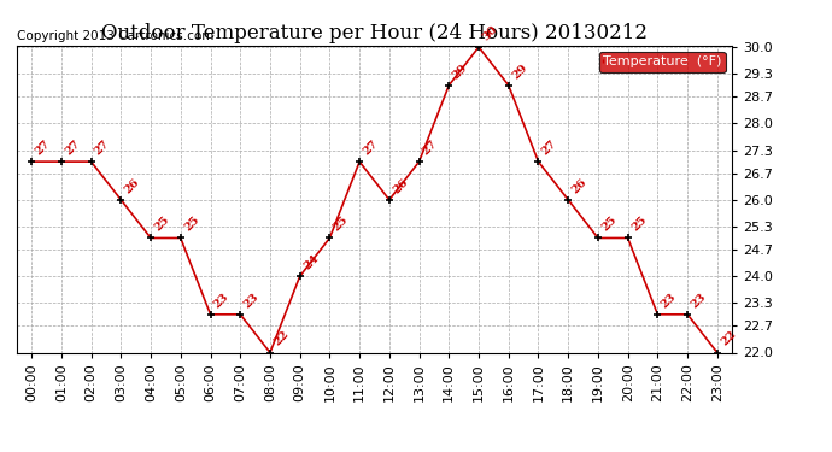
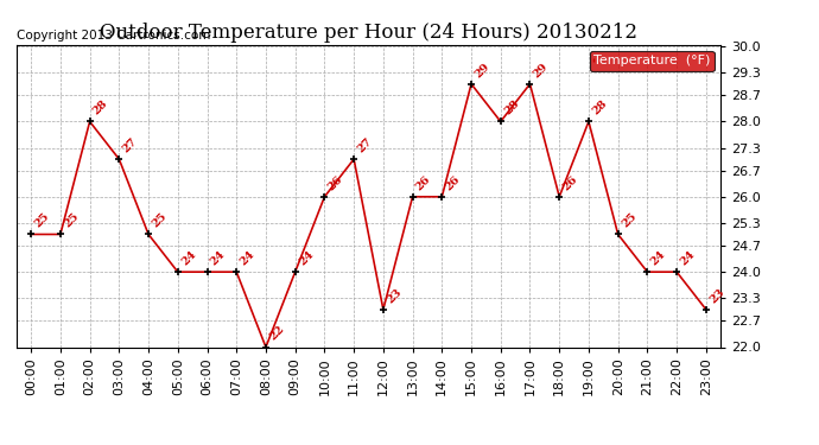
00:00: 27 -> 25
01:00: 27 -> 25
02:00: 27 -> 28
03:00: 26 -> 27
05:00: 25 -> 24
06:00: 23 -> 24
07:00: 23 -> 24
10:00: 25 -> 26
12:00: 26 -> 23
13:00: 27 -> 26
14:00: 29 -> 26
15:00: 30 -> 29
16:00: 29 -> 28
17:00: 27 -> 29
19:00: 25 -> 28
21:00: 23 -> 24
22:00: 23 -> 24
23:00: 22 -> 23
